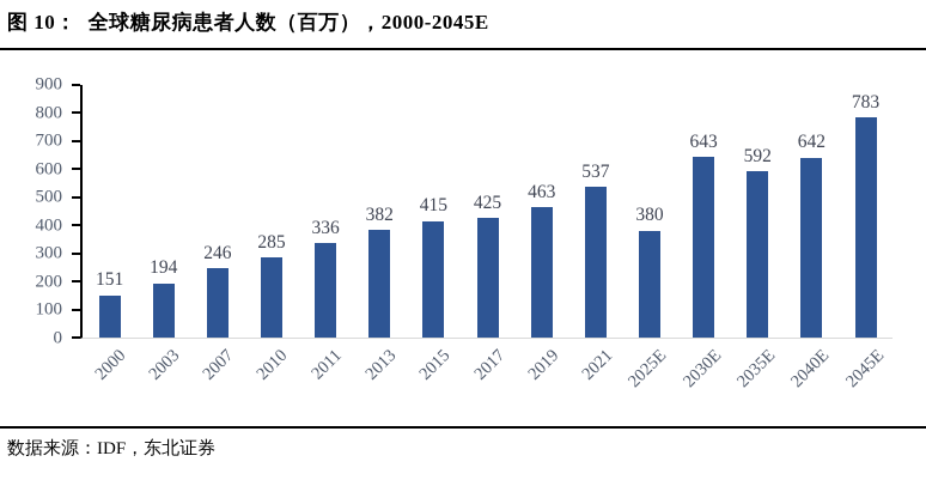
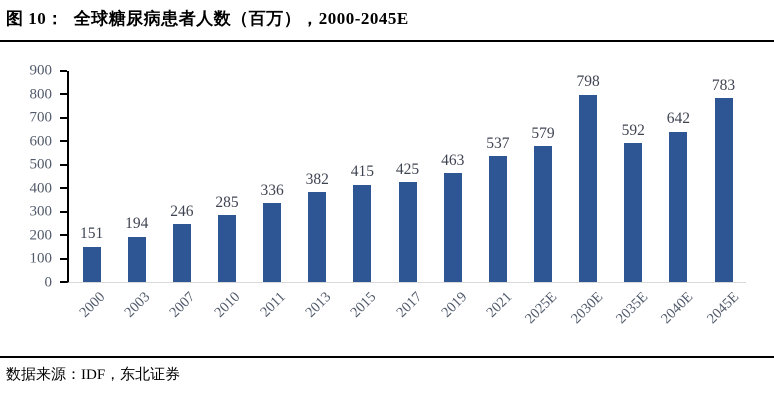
2025E: 380 -> 579
2030E: 643 -> 798
